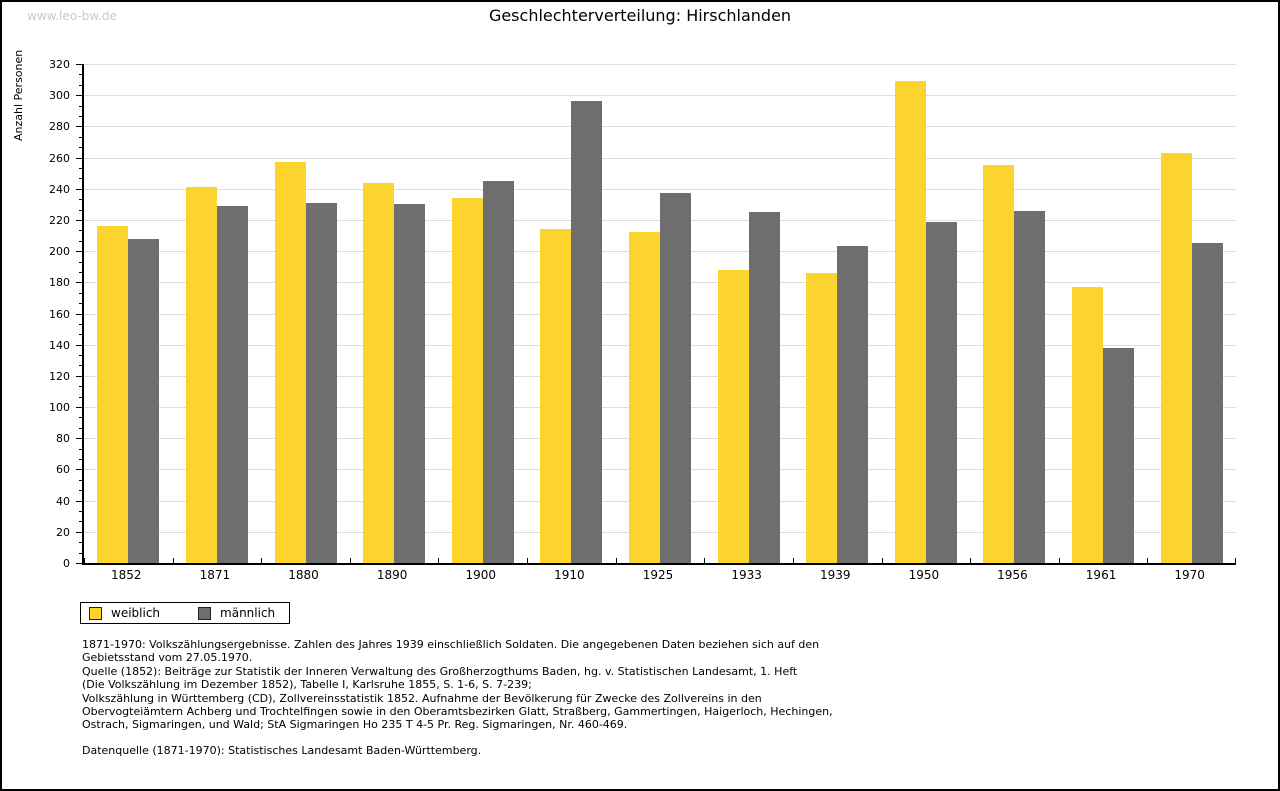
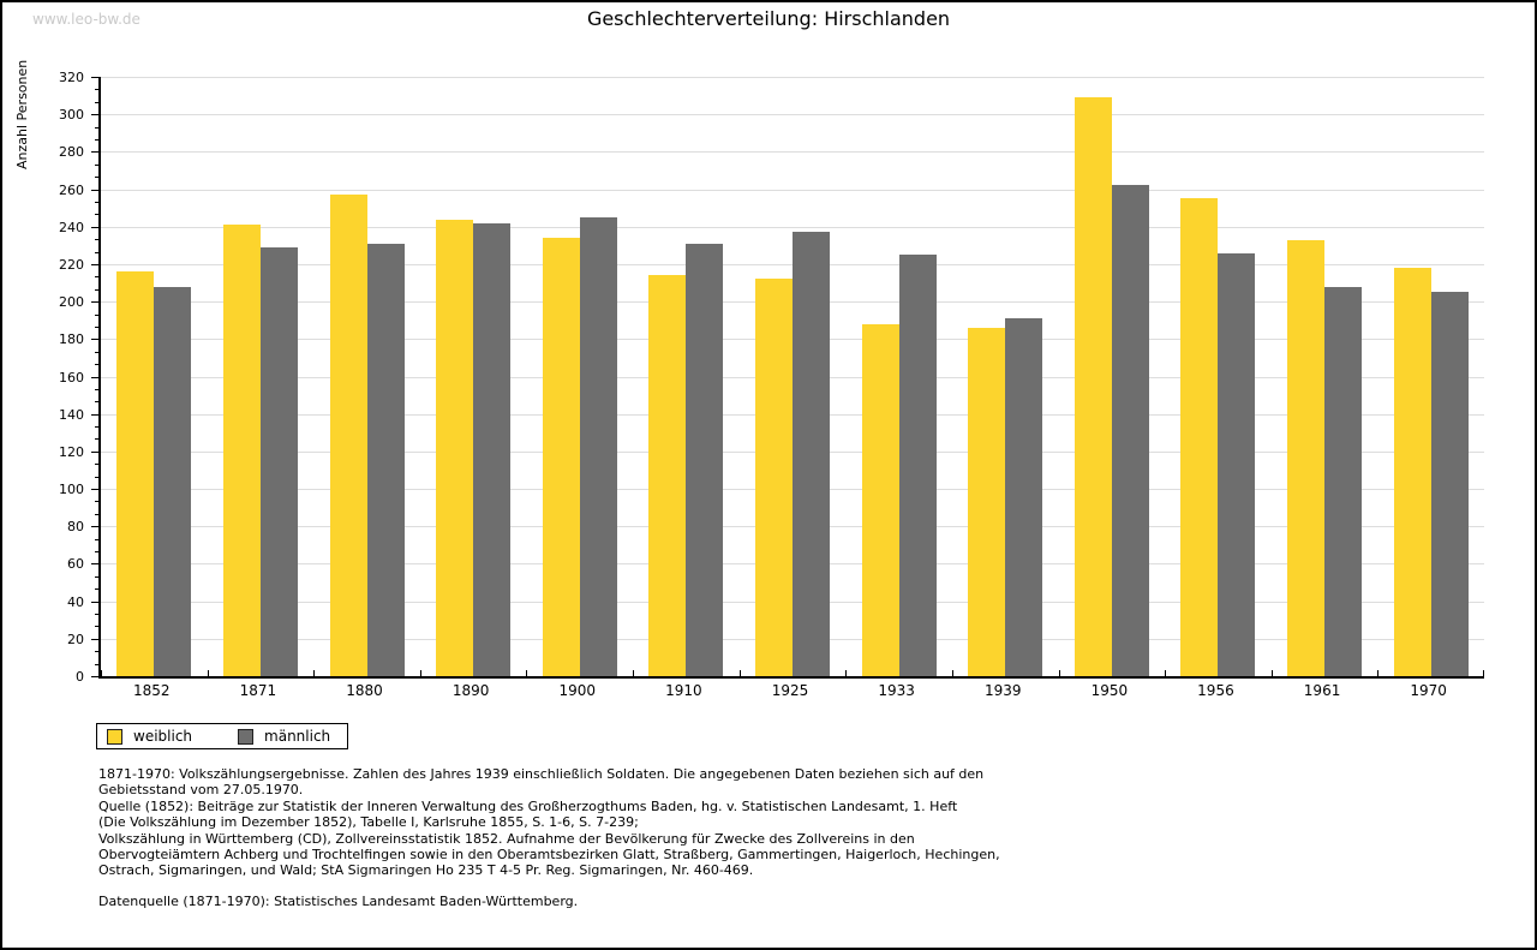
männlich/1890: 230 -> 242
männlich/1910: 296 -> 231
männlich/1939: 203 -> 191
männlich/1950: 219 -> 262
weiblich/1961: 177 -> 233
männlich/1961: 138 -> 208
weiblich/1970: 263 -> 218
